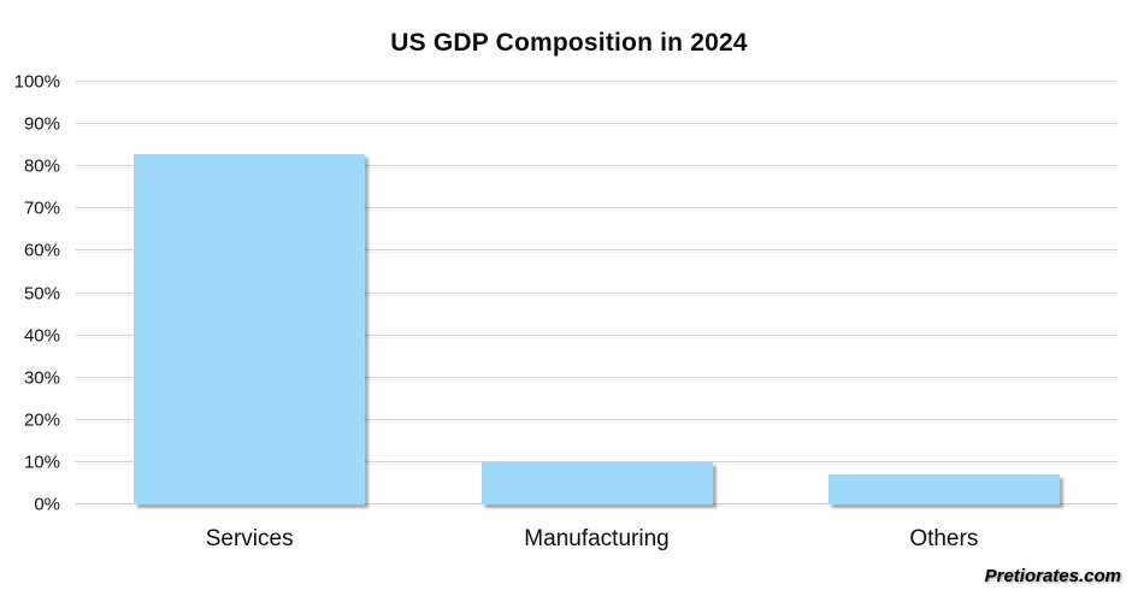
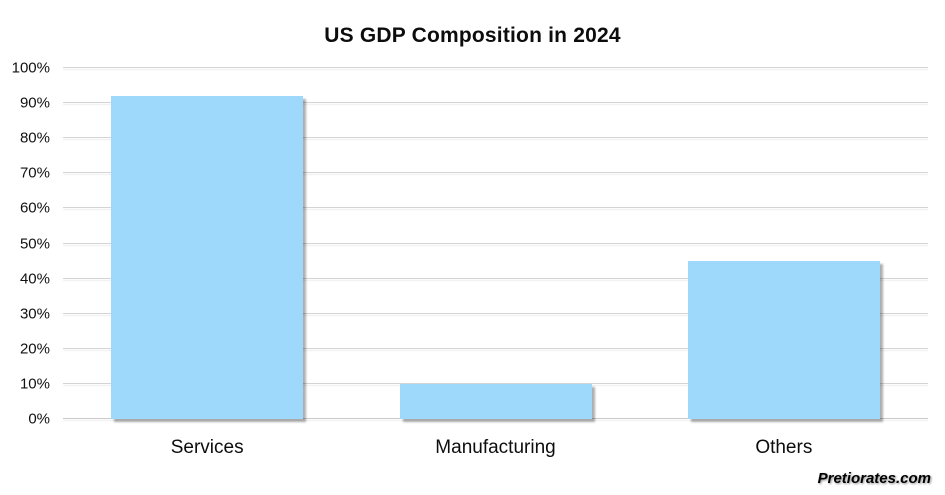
Services: 83% -> 92%
Others: 7% -> 45%
